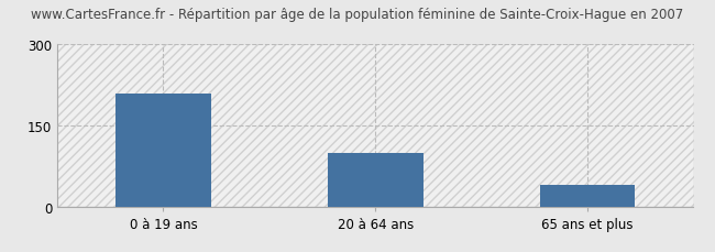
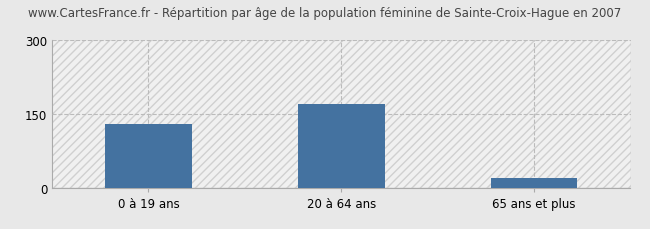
0 à 19 ans: 210 -> 130
20 à 64 ans: 100 -> 170
65 ans et plus: 40 -> 20
